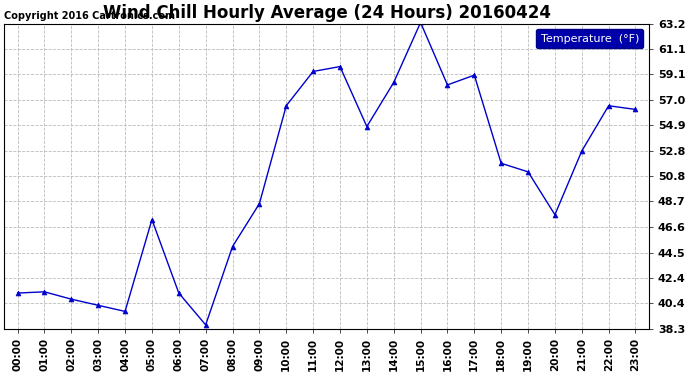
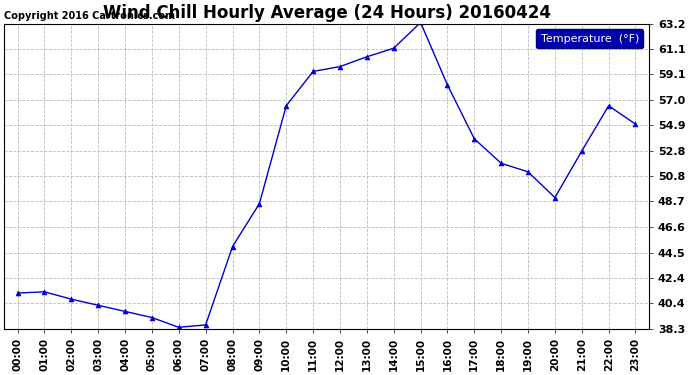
05:00: 47.2 -> 39.2
06:00: 41.2 -> 38.4
13:00: 54.8 -> 60.5
14:00: 58.4 -> 61.2
17:00: 59.0 -> 53.8
20:00: 47.6 -> 49.0
23:00: 56.2 -> 55.0
